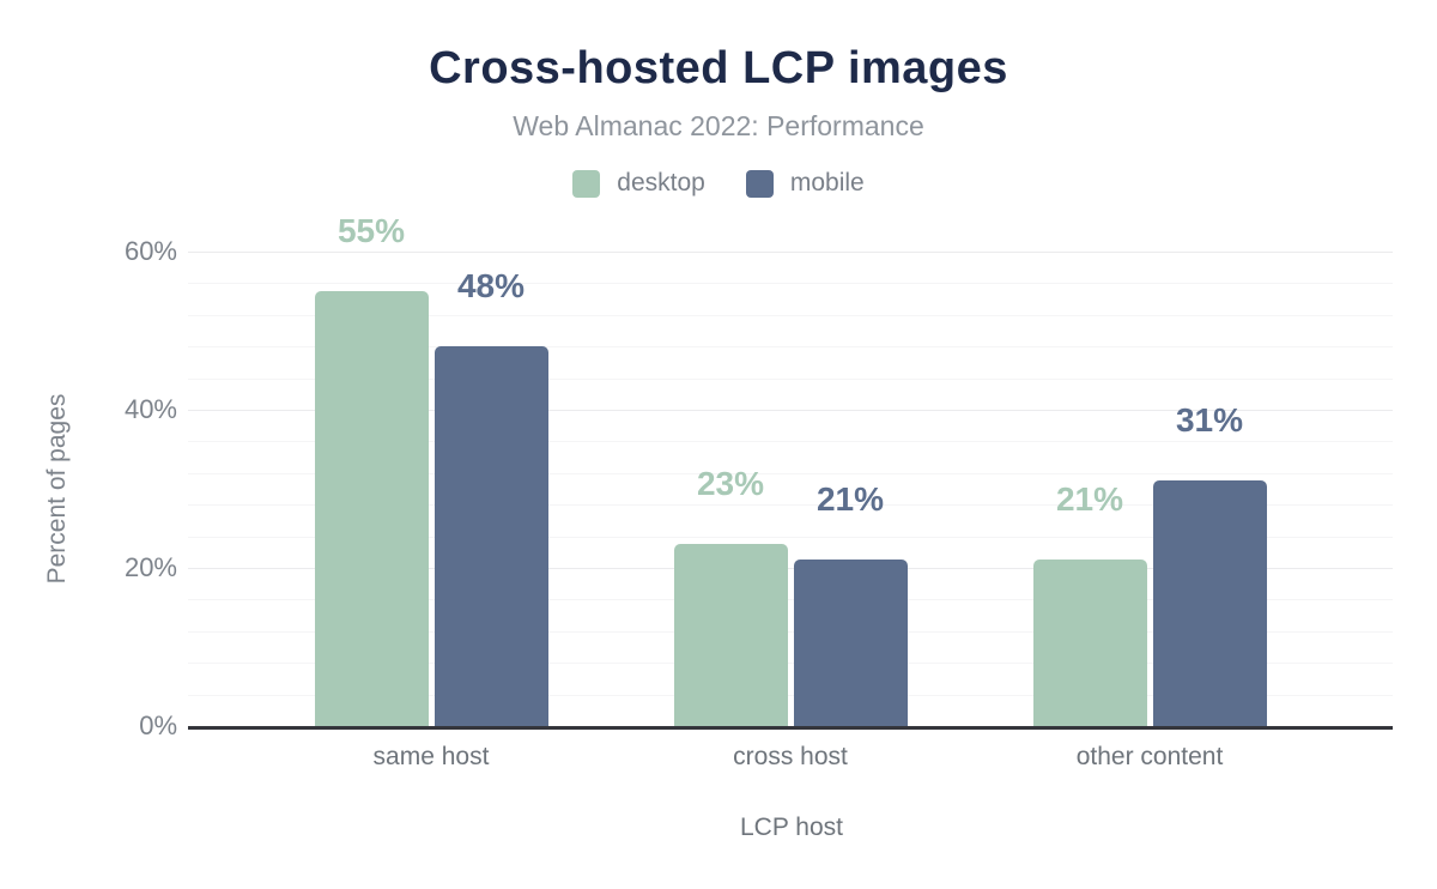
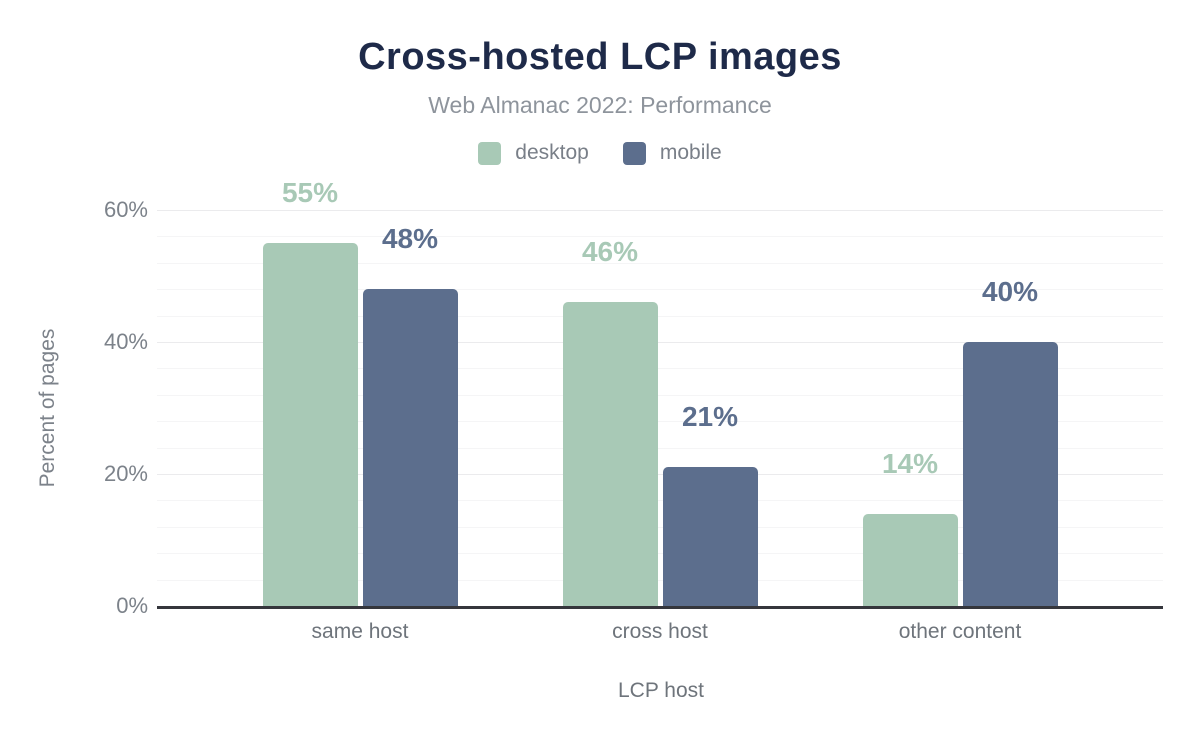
desktop/cross host: 23% -> 46%
desktop/other content: 21% -> 14%
mobile/other content: 31% -> 40%
